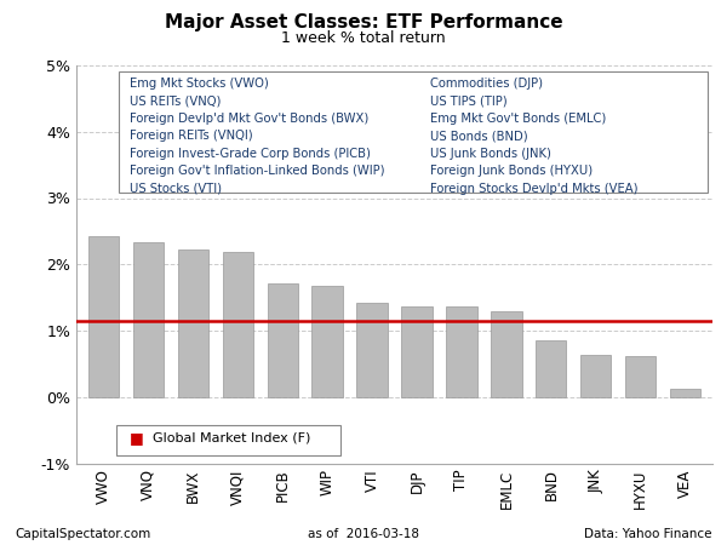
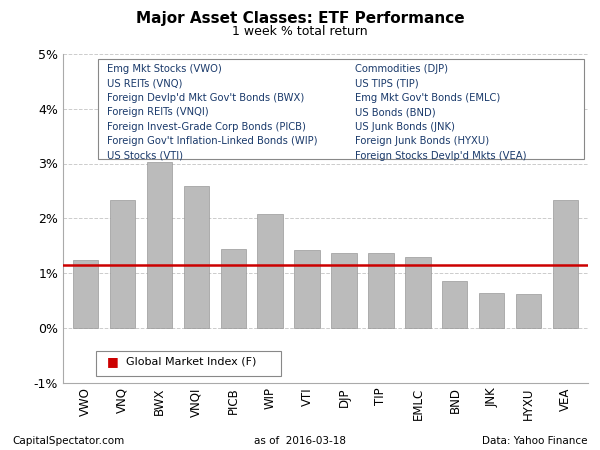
VWO: 2.43% -> 1.24%
BWX: 2.22% -> 3.02%
VNQI: 2.18% -> 2.58%
PICB: 1.72% -> 1.44%
WIP: 1.67% -> 2.08%
VEA: 0.12% -> 2.34%
